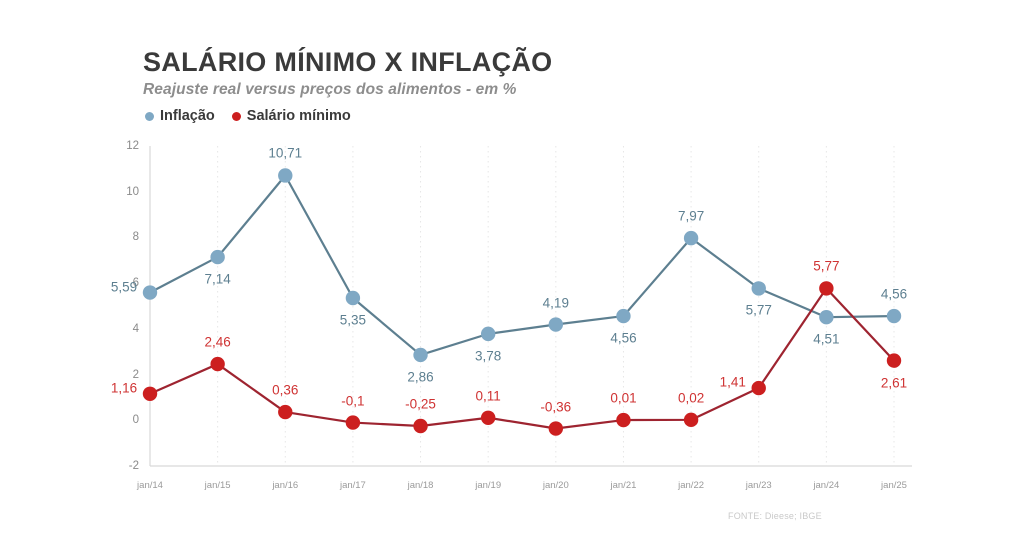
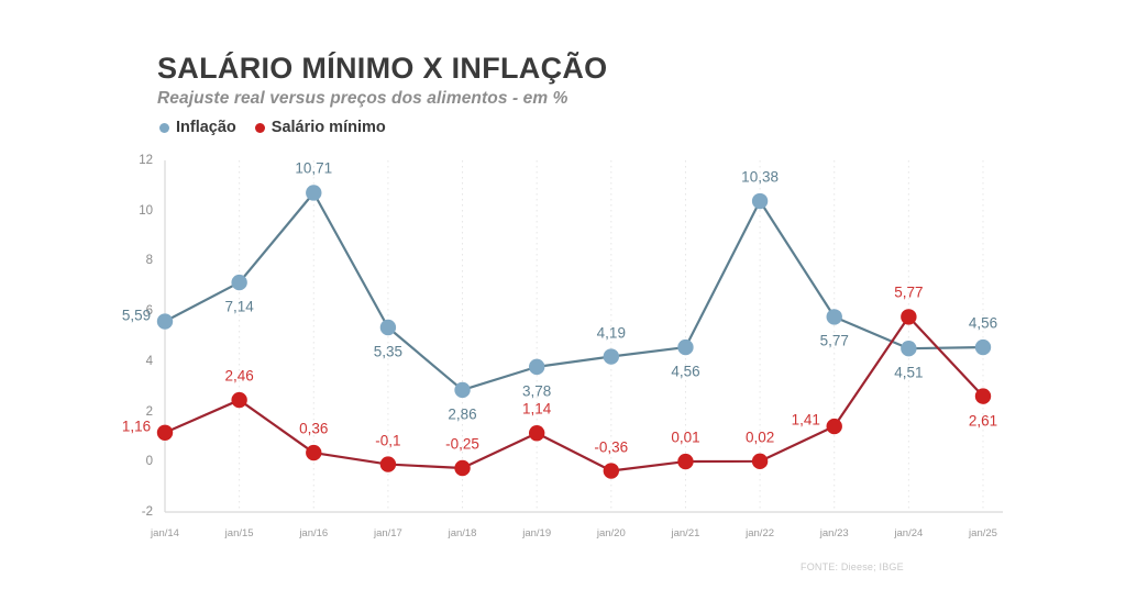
Salário mínimo/jan/19: 0,11 -> 1,14
Inflação/jan/22: 7,97 -> 10,38
